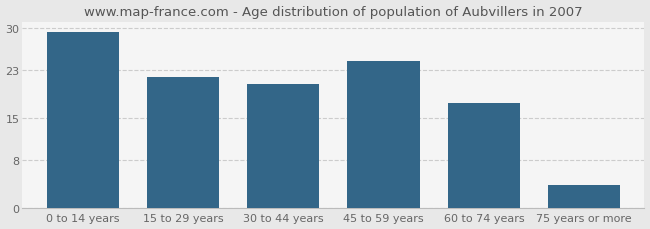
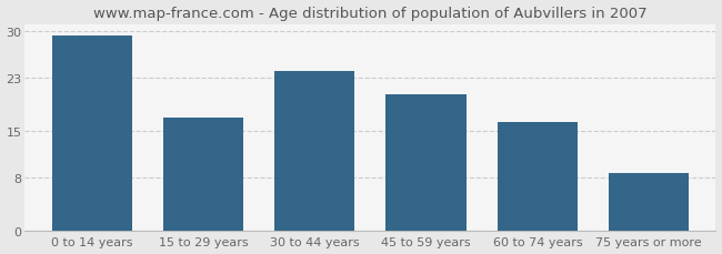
15 to 29 years: 21.8 -> 17.0
30 to 44 years: 20.6 -> 24.0
45 to 59 years: 24.4 -> 20.5
60 to 74 years: 17.4 -> 16.2
75 years or more: 3.8 -> 8.6
